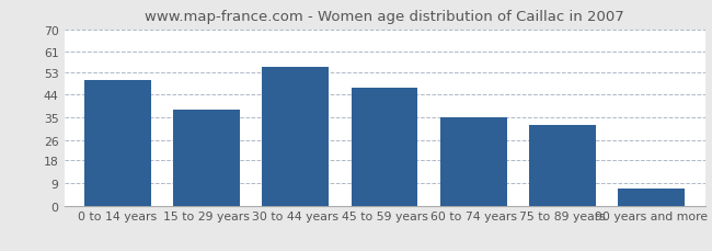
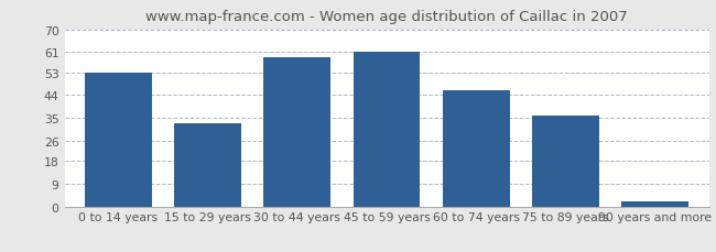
0 to 14 years: 50 -> 53
15 to 29 years: 38 -> 33
30 to 44 years: 55 -> 59
45 to 59 years: 47 -> 61
60 to 74 years: 35 -> 46
75 to 89 years: 32 -> 36
90 years and more: 7 -> 2
